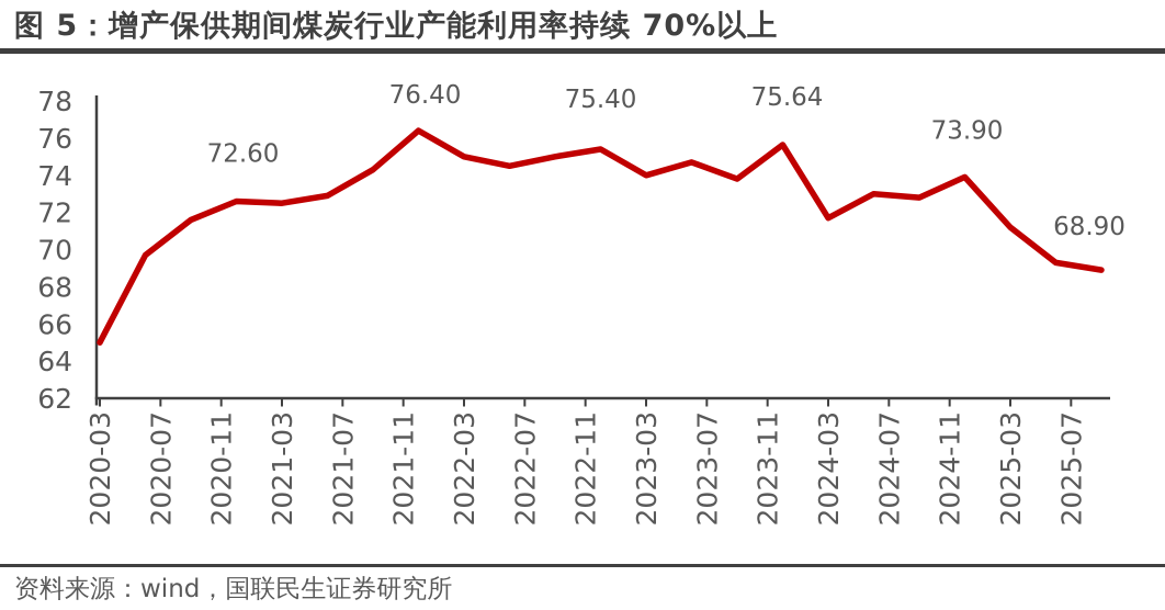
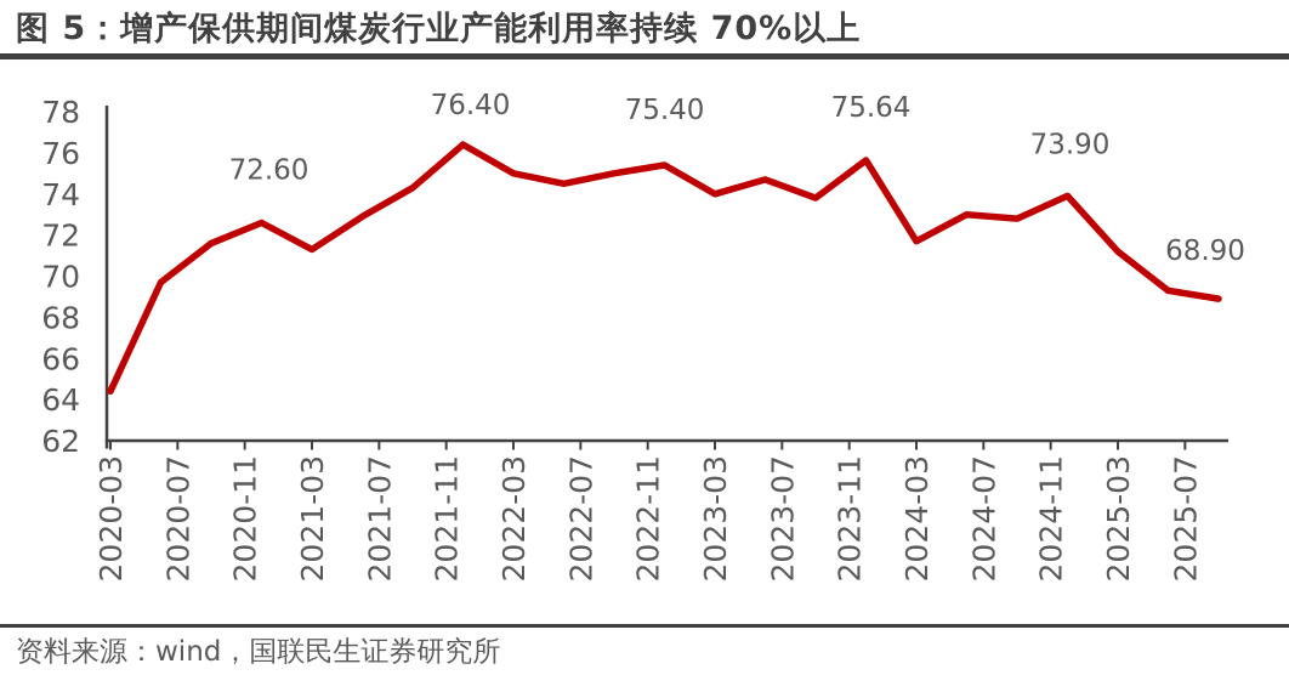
2020-03: 65.0 -> 64.4
2021-03: 72.5 -> 71.3
